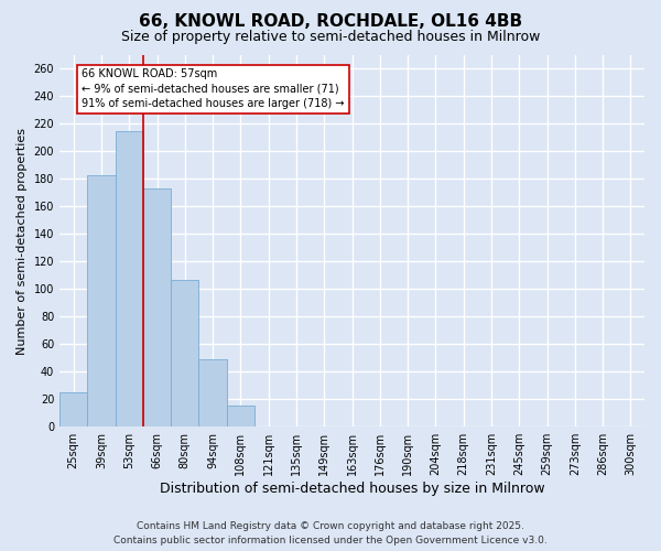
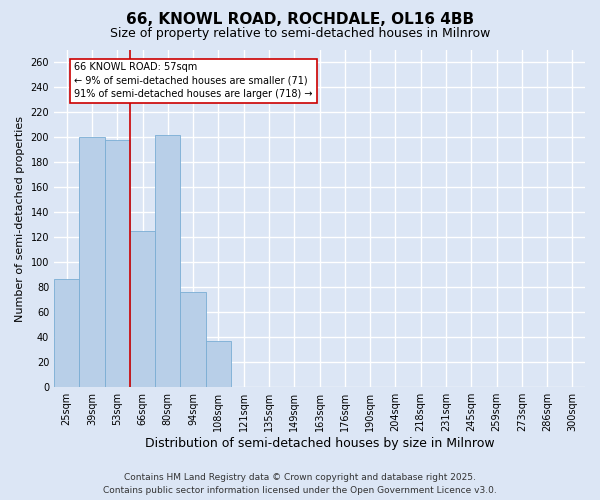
25sqm: 25 -> 87
39sqm: 183 -> 200
53sqm: 215 -> 198
66sqm: 173 -> 125
80sqm: 107 -> 202
94sqm: 49 -> 76
108sqm: 15 -> 37
